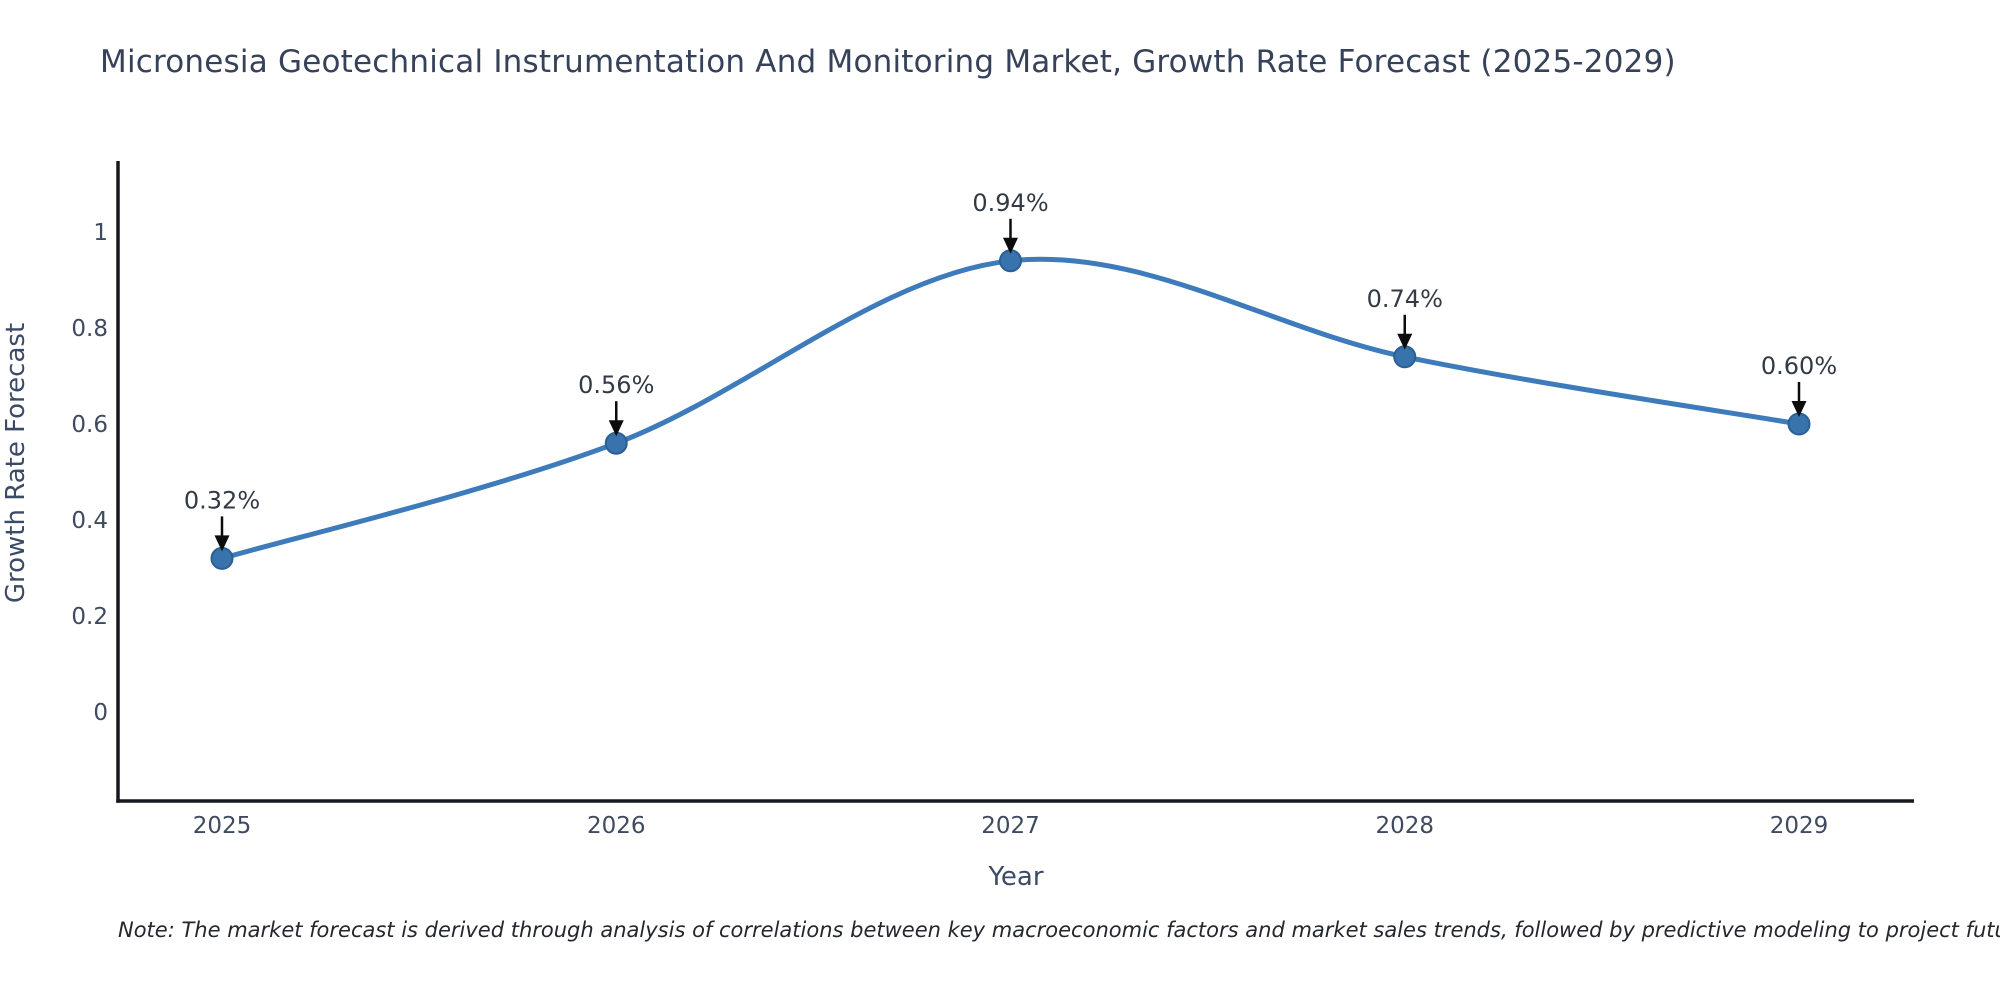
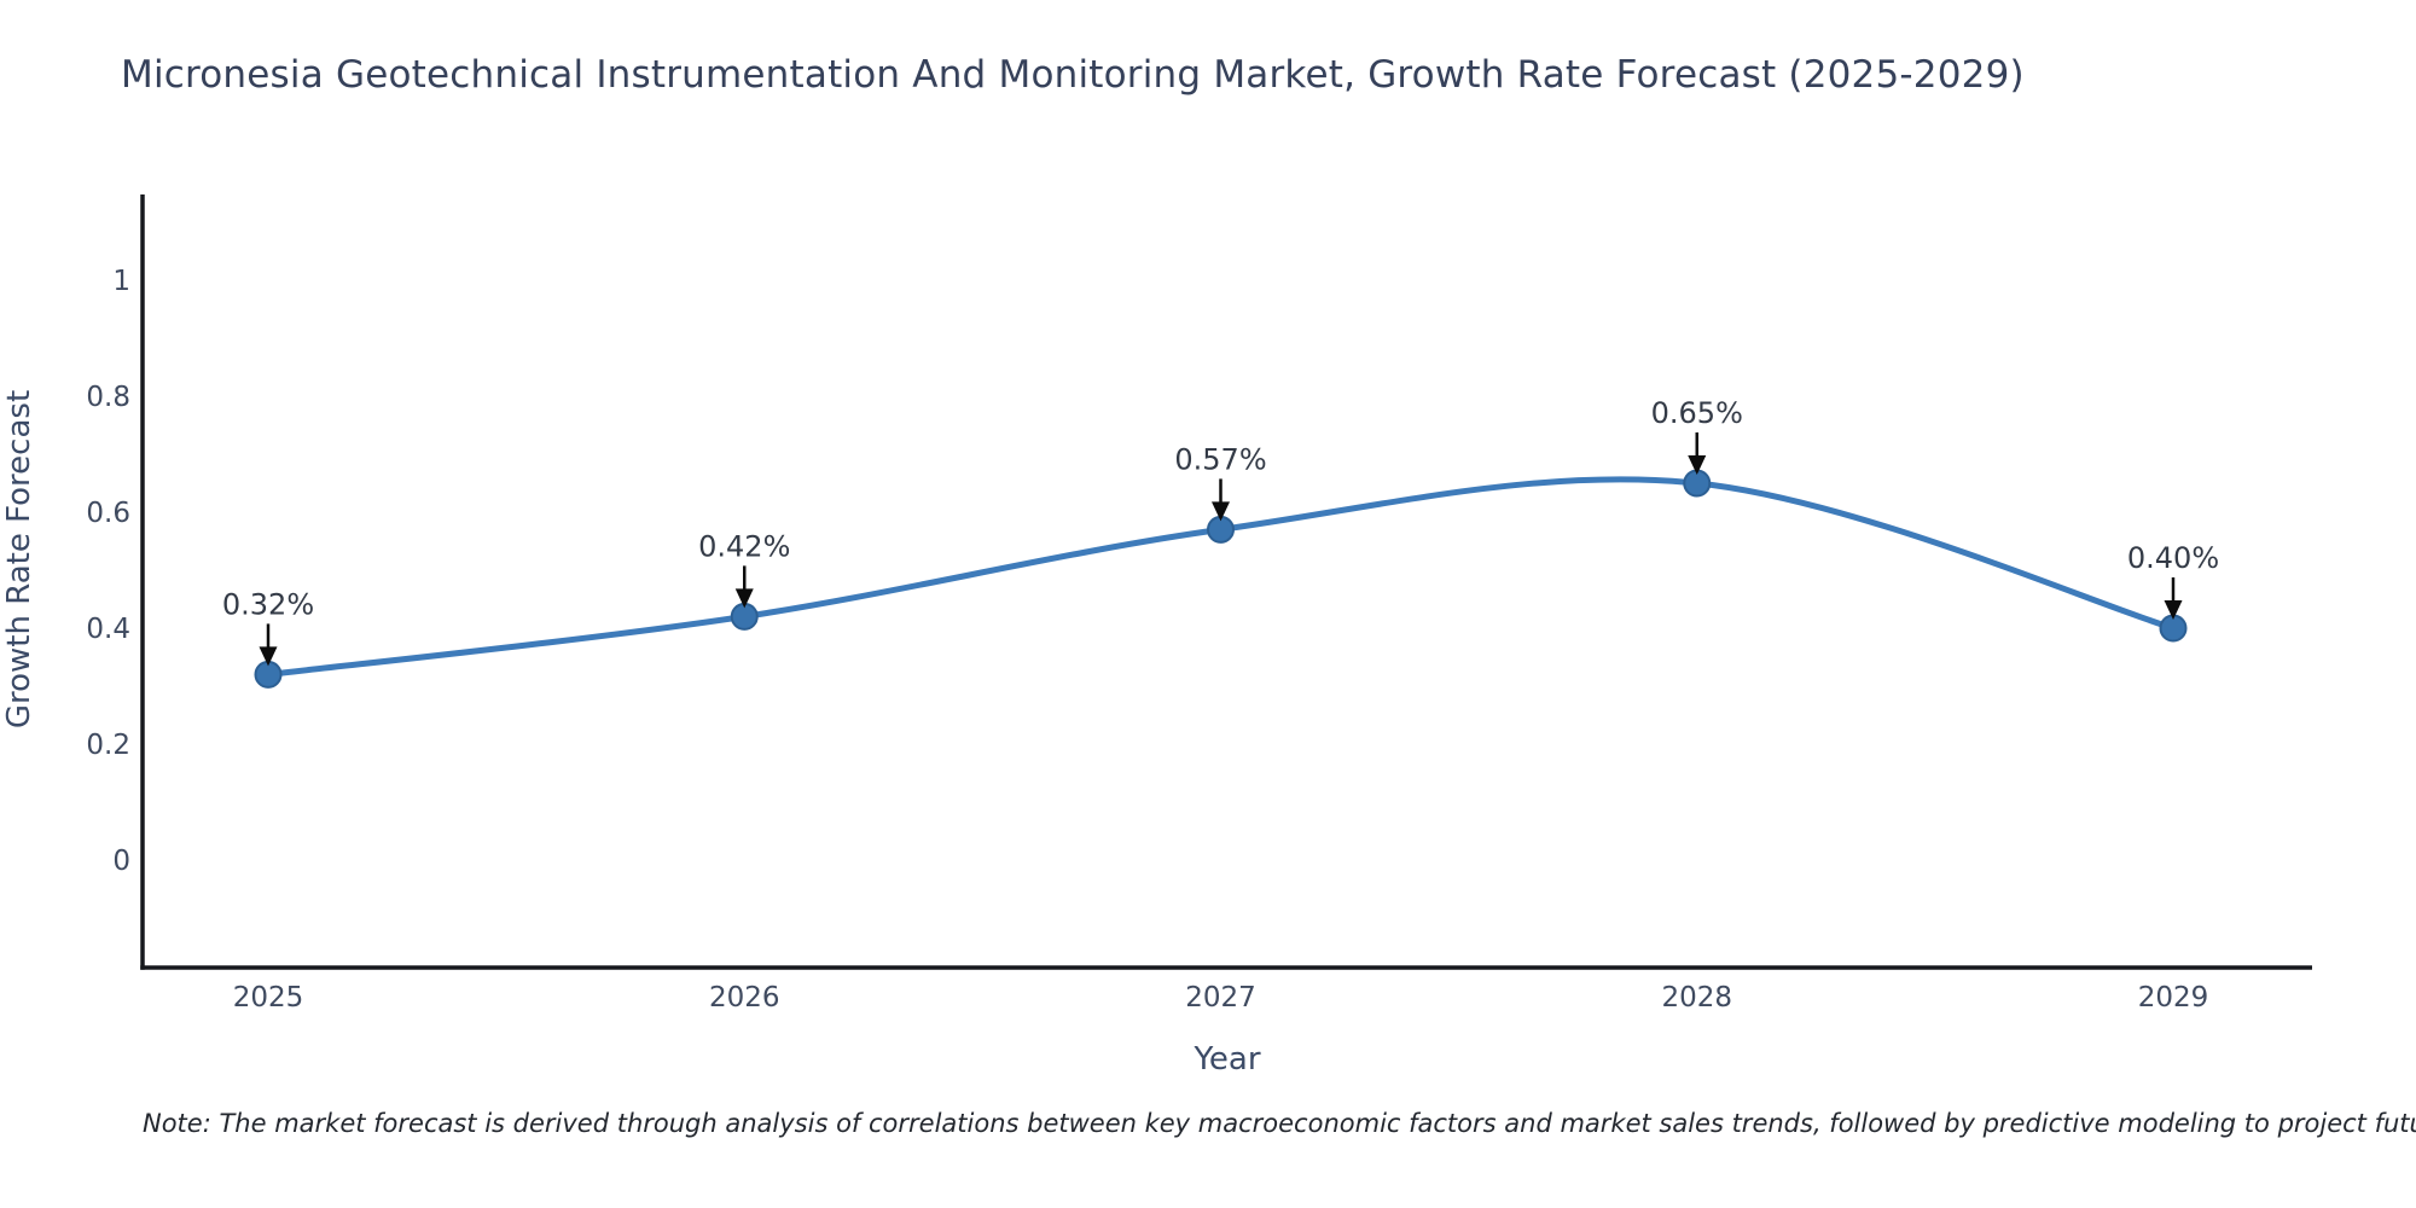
2026: 0.56% -> 0.42%
2027: 0.94% -> 0.57%
2028: 0.74% -> 0.65%
2029: 0.60% -> 0.40%
